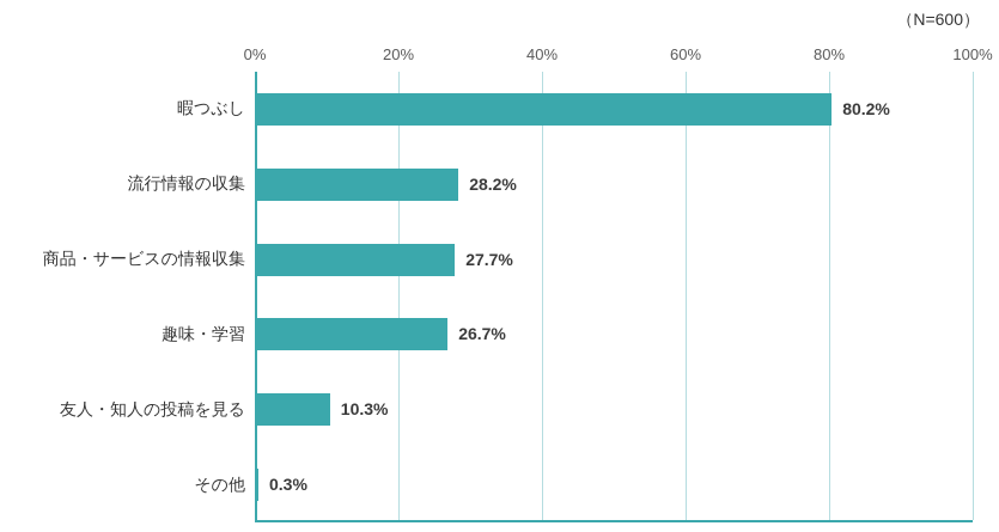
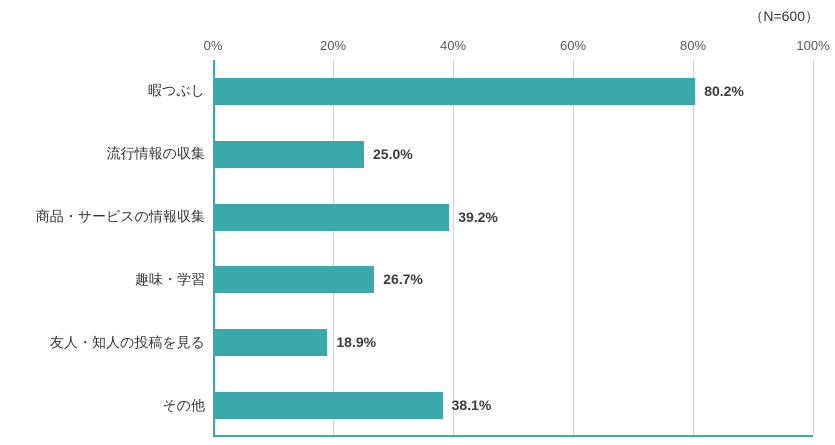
流行情報の収集: 28.2% -> 25.0%
商品・サービスの情報収集: 27.7% -> 39.2%
友人・知人の投稿を見る: 10.3% -> 18.9%
その他: 0.3% -> 38.1%
